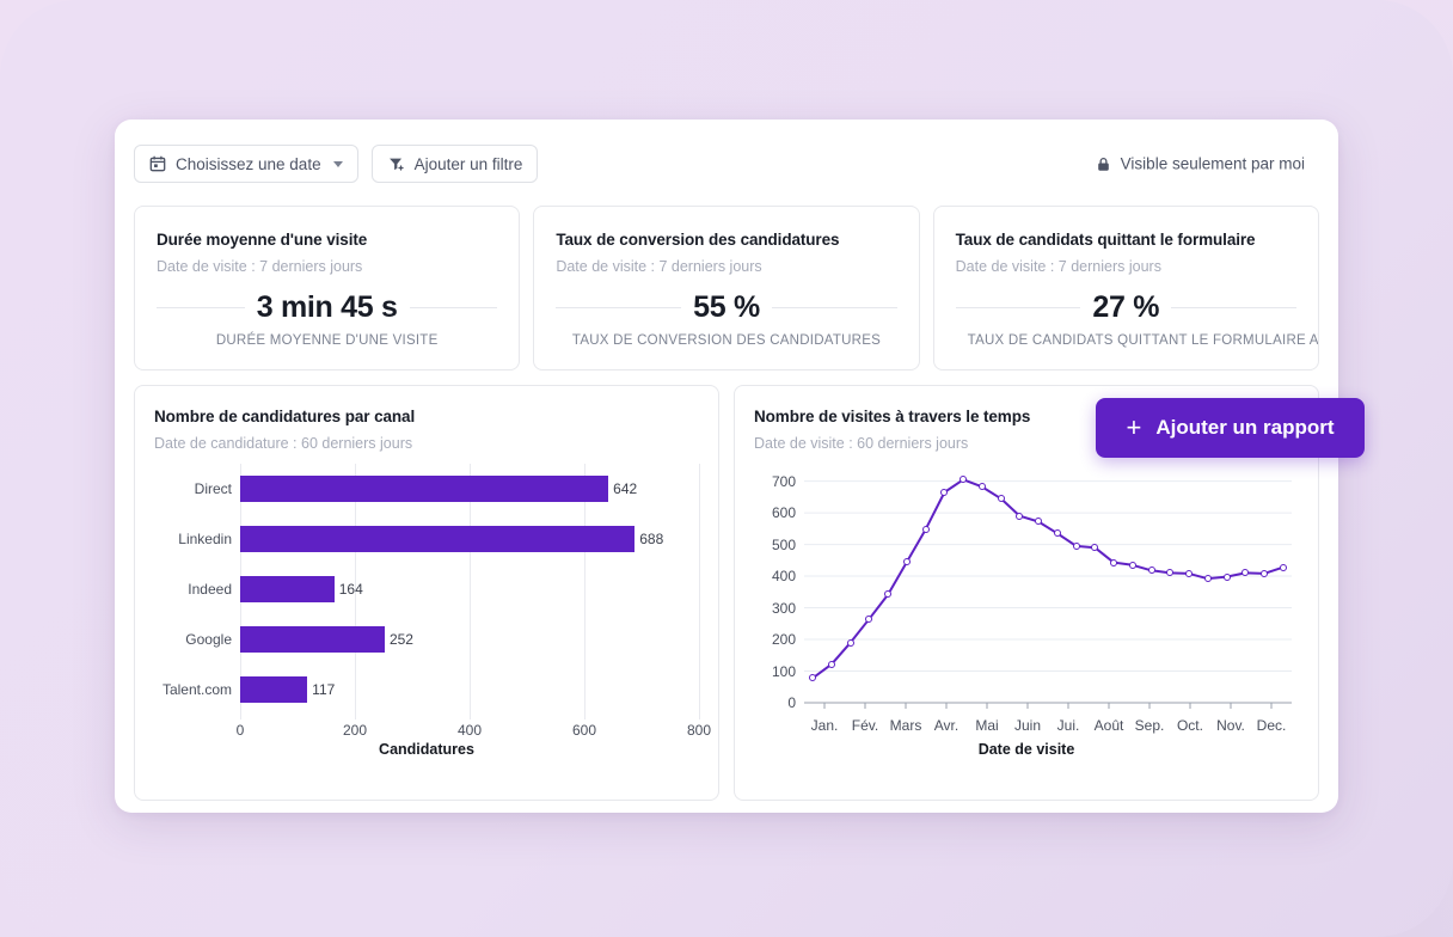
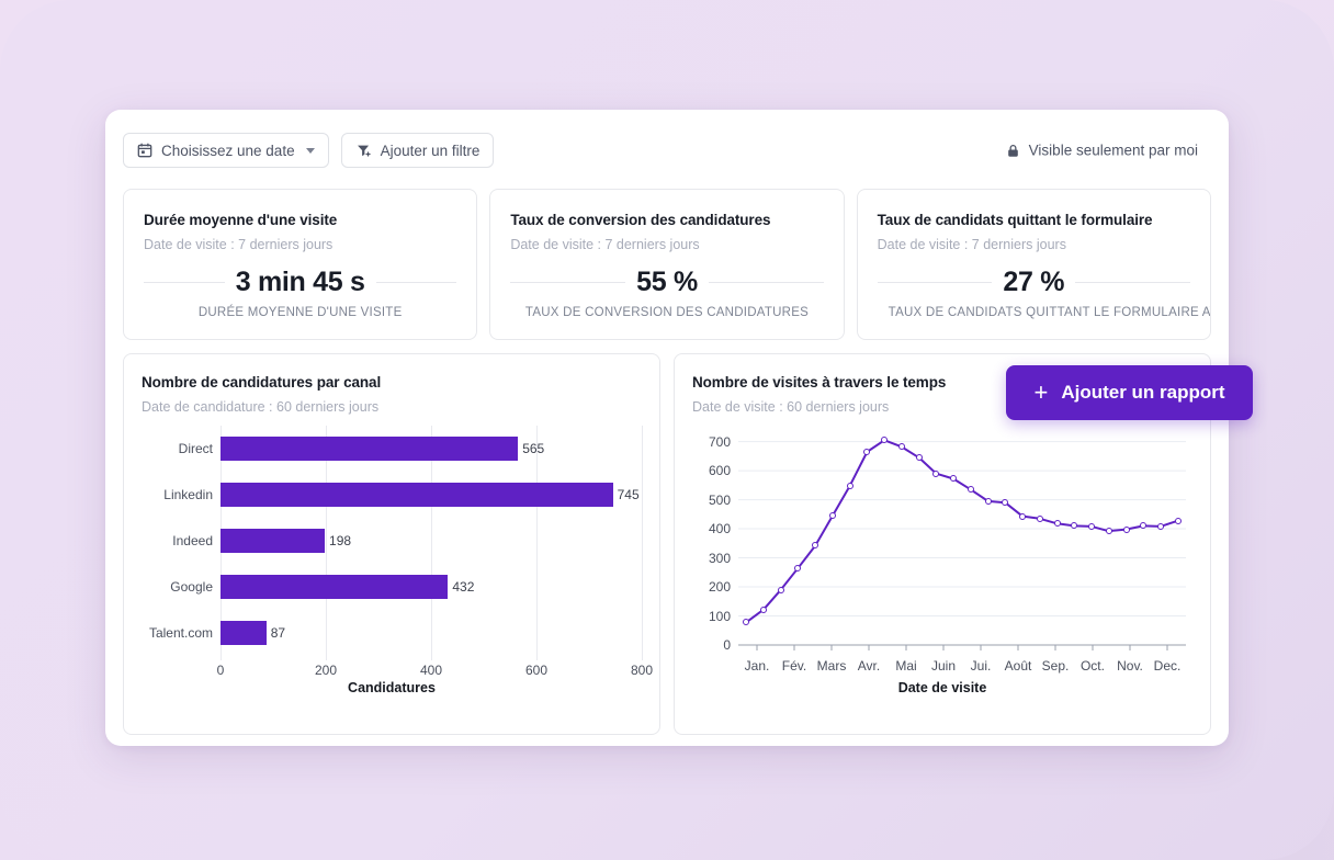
Nombre de candidatures par canal/Direct: 642 -> 565
Nombre de candidatures par canal/Linkedin: 688 -> 745
Nombre de candidatures par canal/Indeed: 164 -> 198
Nombre de candidatures par canal/Google: 252 -> 432
Nombre de candidatures par canal/Talent.com: 117 -> 87
